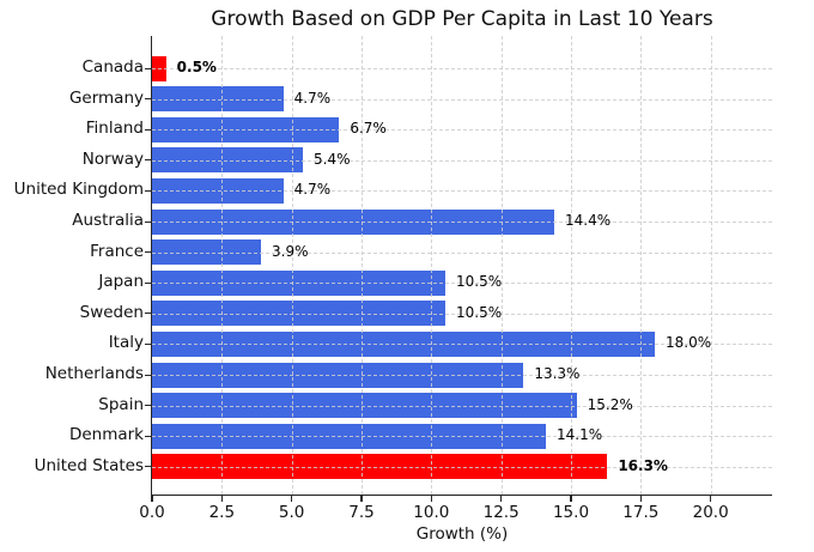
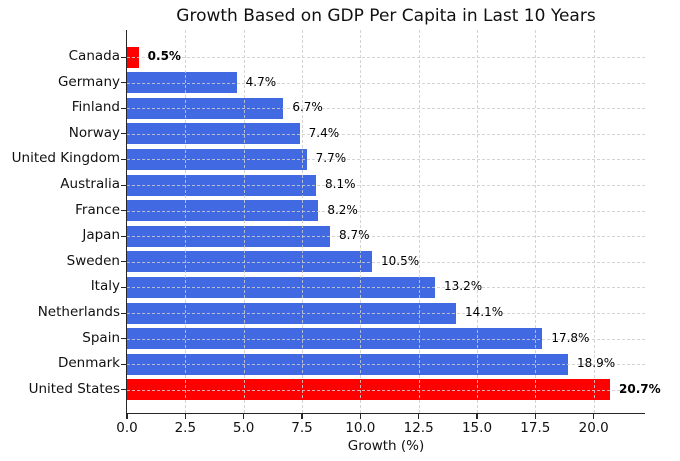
Norway: 5.4% -> 7.4%
United Kingdom: 4.7% -> 7.7%
Australia: 14.4% -> 8.1%
France: 3.9% -> 8.2%
Japan: 10.5% -> 8.7%
Italy: 18.0% -> 13.2%
Netherlands: 13.3% -> 14.1%
Spain: 15.2% -> 17.8%
Denmark: 14.1% -> 18.9%
United States: 16.3% -> 20.7%
